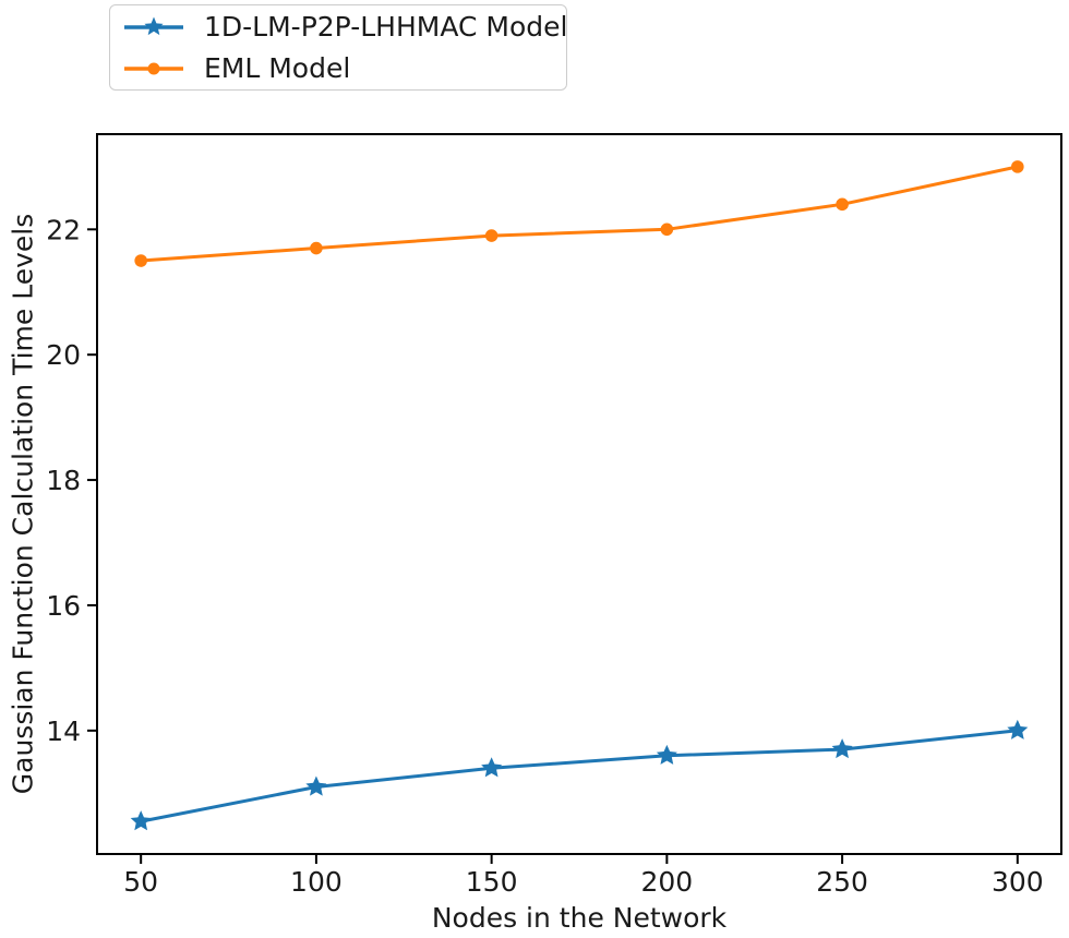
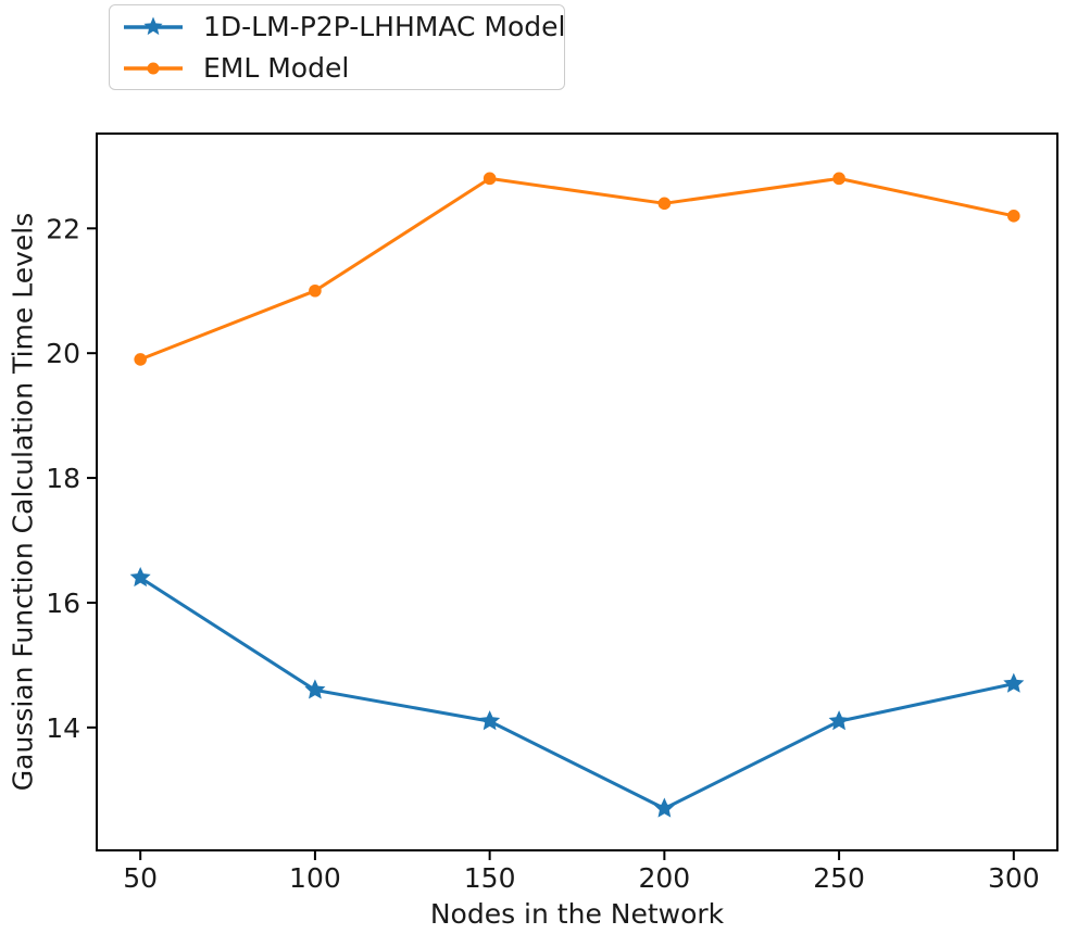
1D-LM-P2P-LHHMAC Model/50: 12.6 -> 16.4
EML Model/50: 21.5 -> 19.9
1D-LM-P2P-LHHMAC Model/100: 13.1 -> 14.6
EML Model/100: 21.7 -> 21.0
1D-LM-P2P-LHHMAC Model/150: 13.4 -> 14.1
EML Model/150: 21.9 -> 22.8
1D-LM-P2P-LHHMAC Model/200: 13.6 -> 12.7
EML Model/200: 22.0 -> 22.4
1D-LM-P2P-LHHMAC Model/250: 13.7 -> 14.1
EML Model/250: 22.4 -> 22.8
1D-LM-P2P-LHHMAC Model/300: 14.0 -> 14.7
EML Model/300: 23.0 -> 22.2
